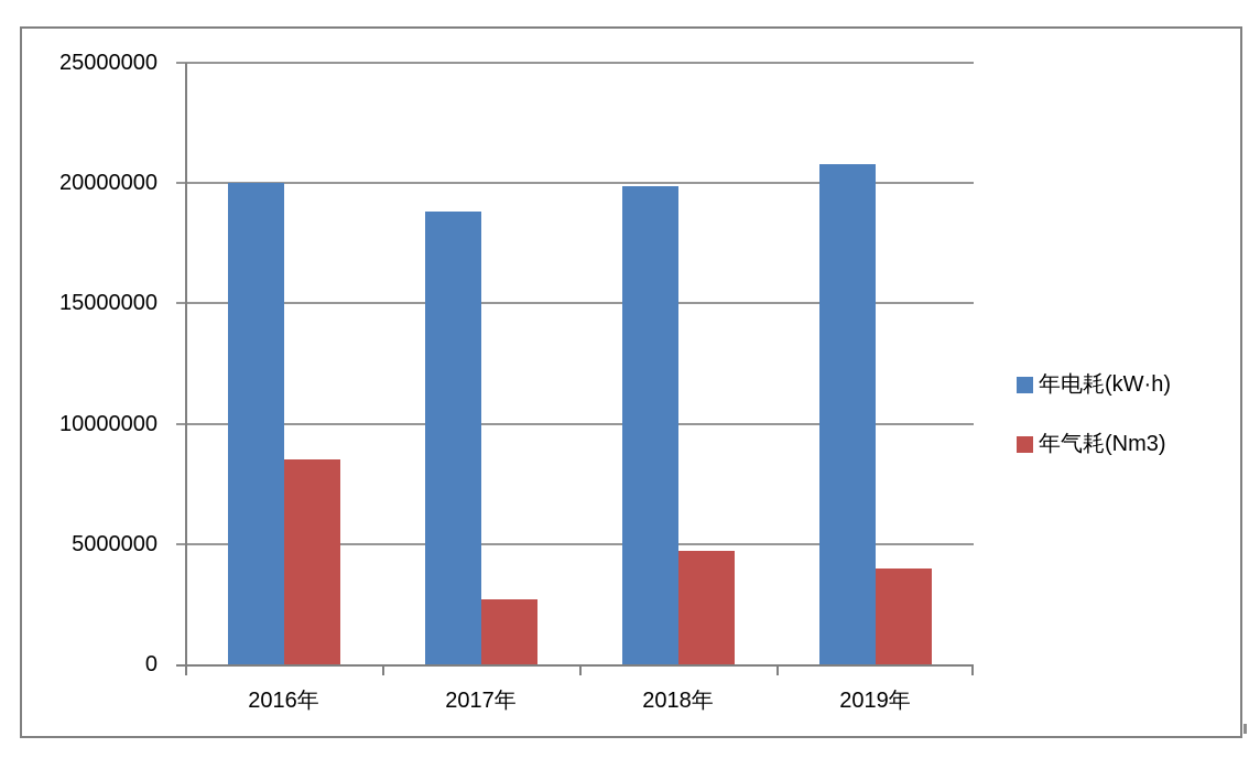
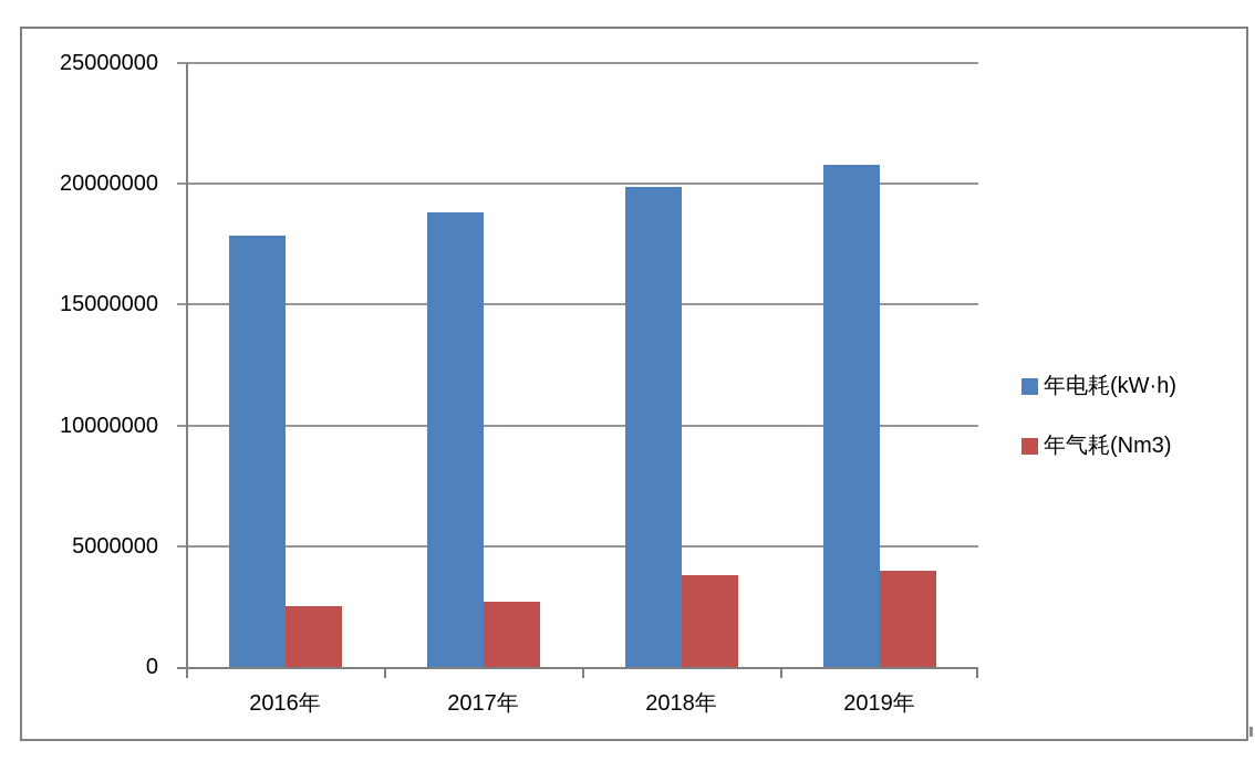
年电耗(kW·h)/2016年: 20000000 -> 17800000
年气耗(Nm3)/2016年: 8500000 -> 2500000
年气耗(Nm3)/2018年: 4700000 -> 3800000
